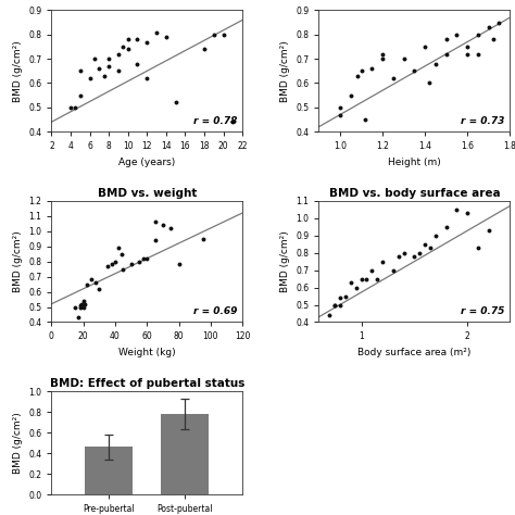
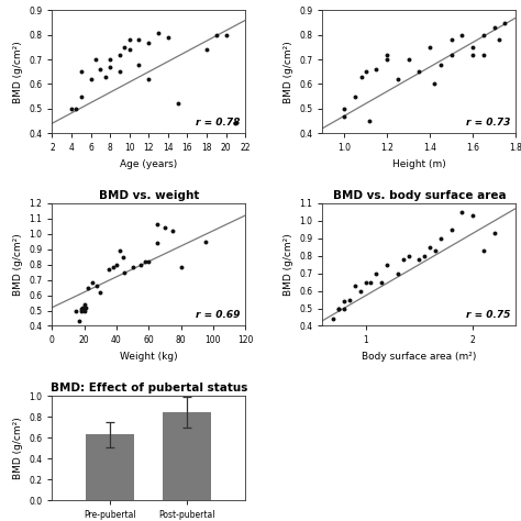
BMD: Effect of pubertal status/Pre-pubertal: 0.46 -> 0.63
BMD: Effect of pubertal status/Post-pubertal: 0.78 -> 0.84
